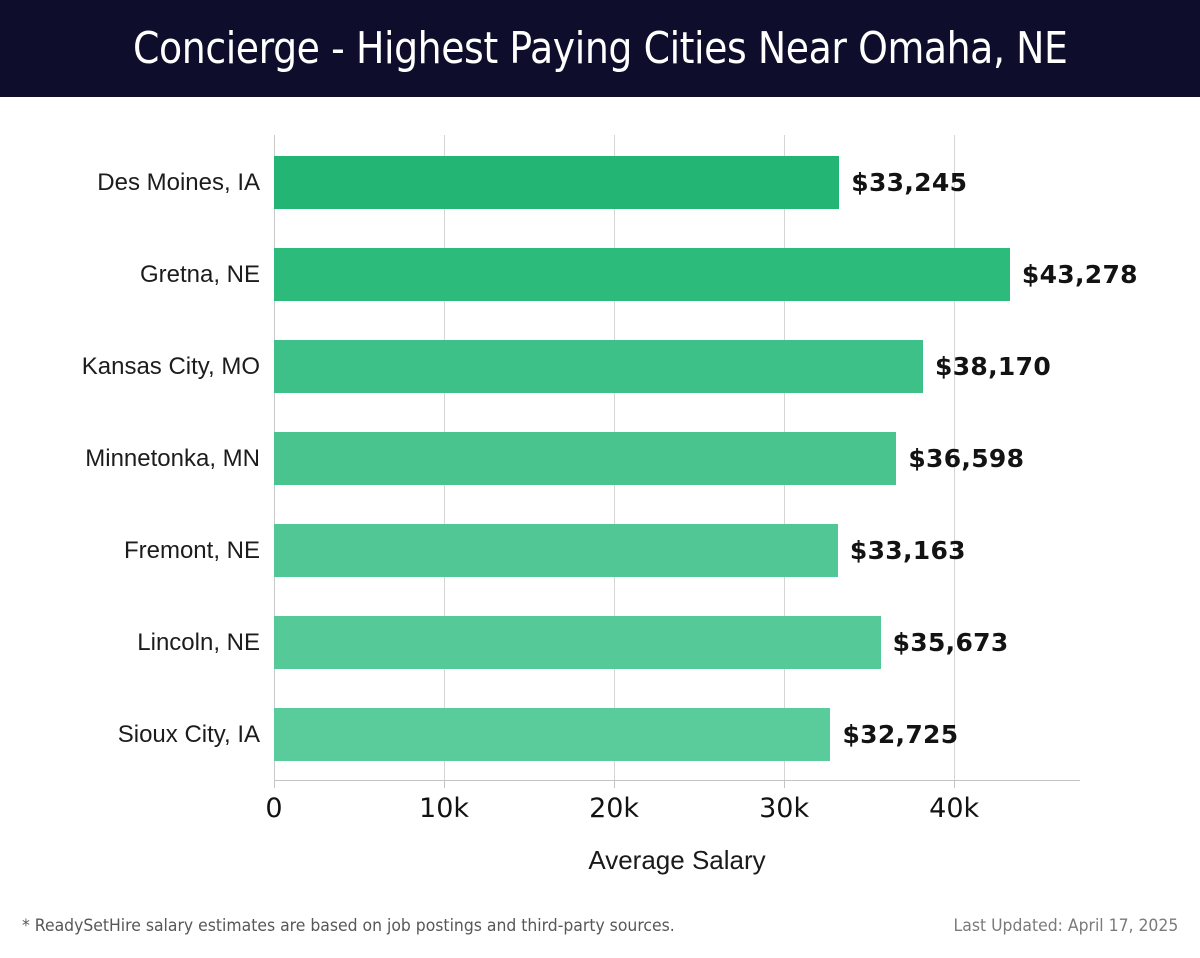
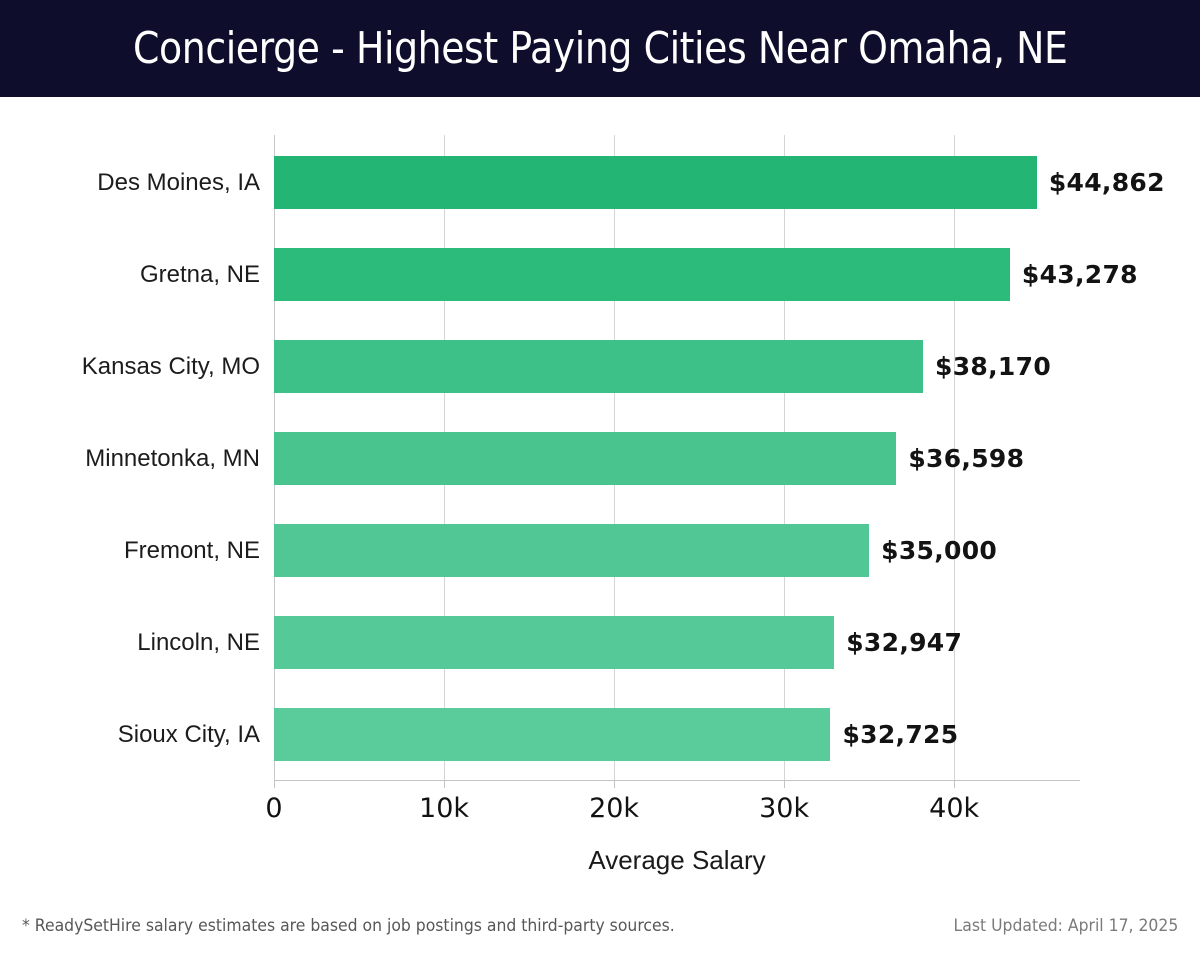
Des Moines, IA: $33,245 -> $44,862
Fremont, NE: $33,163 -> $35,000
Lincoln, NE: $35,673 -> $32,947
